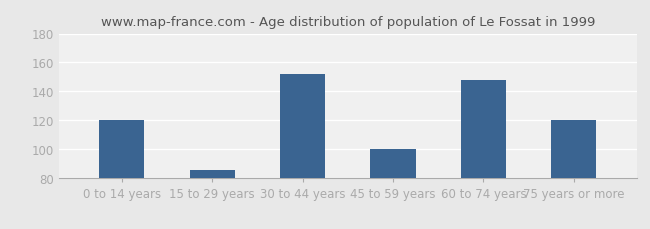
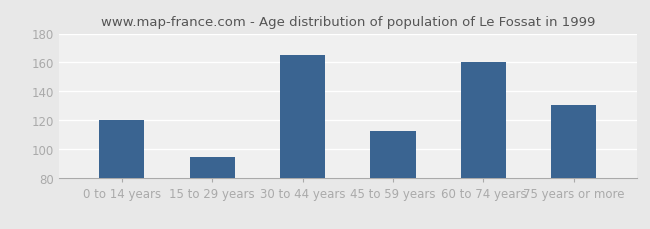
15 to 29 years: 86 -> 95
30 to 44 years: 152 -> 165
45 to 59 years: 100 -> 113
60 to 74 years: 148 -> 160
75 years or more: 120 -> 131
